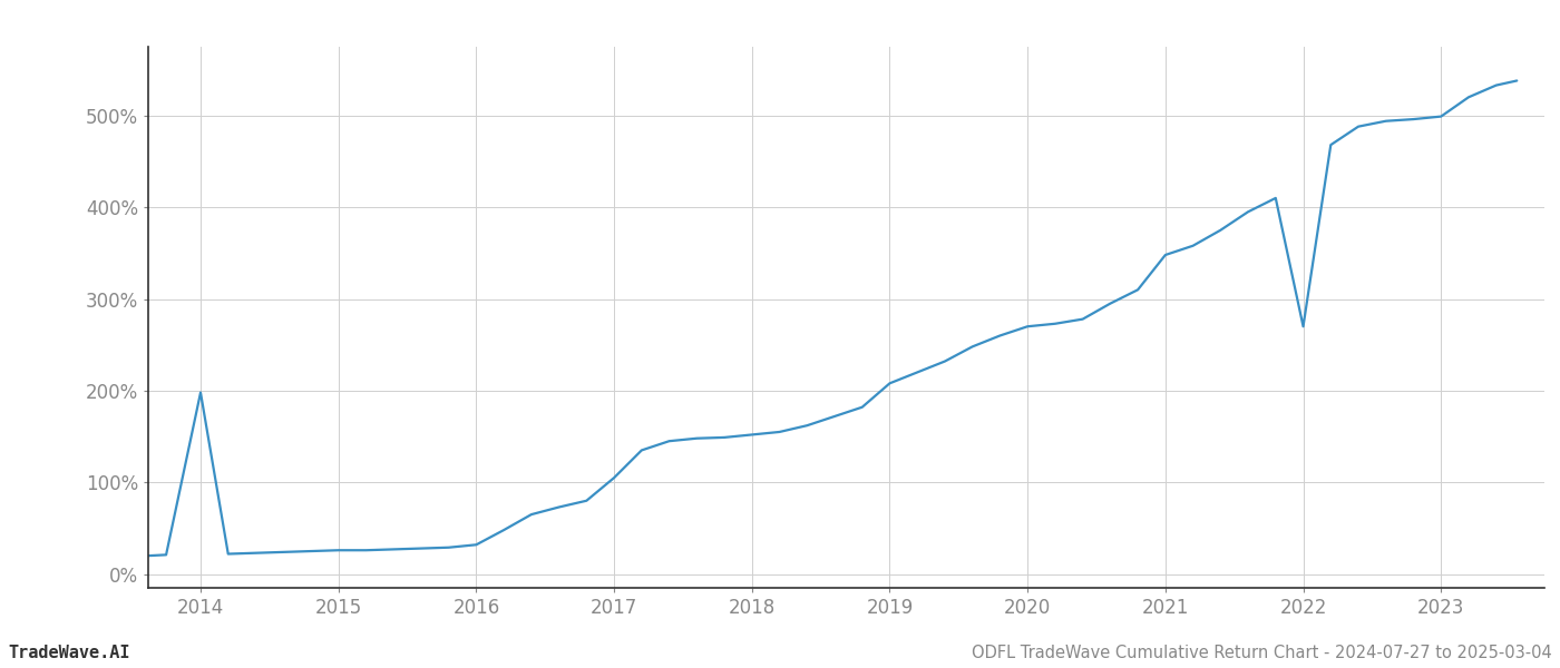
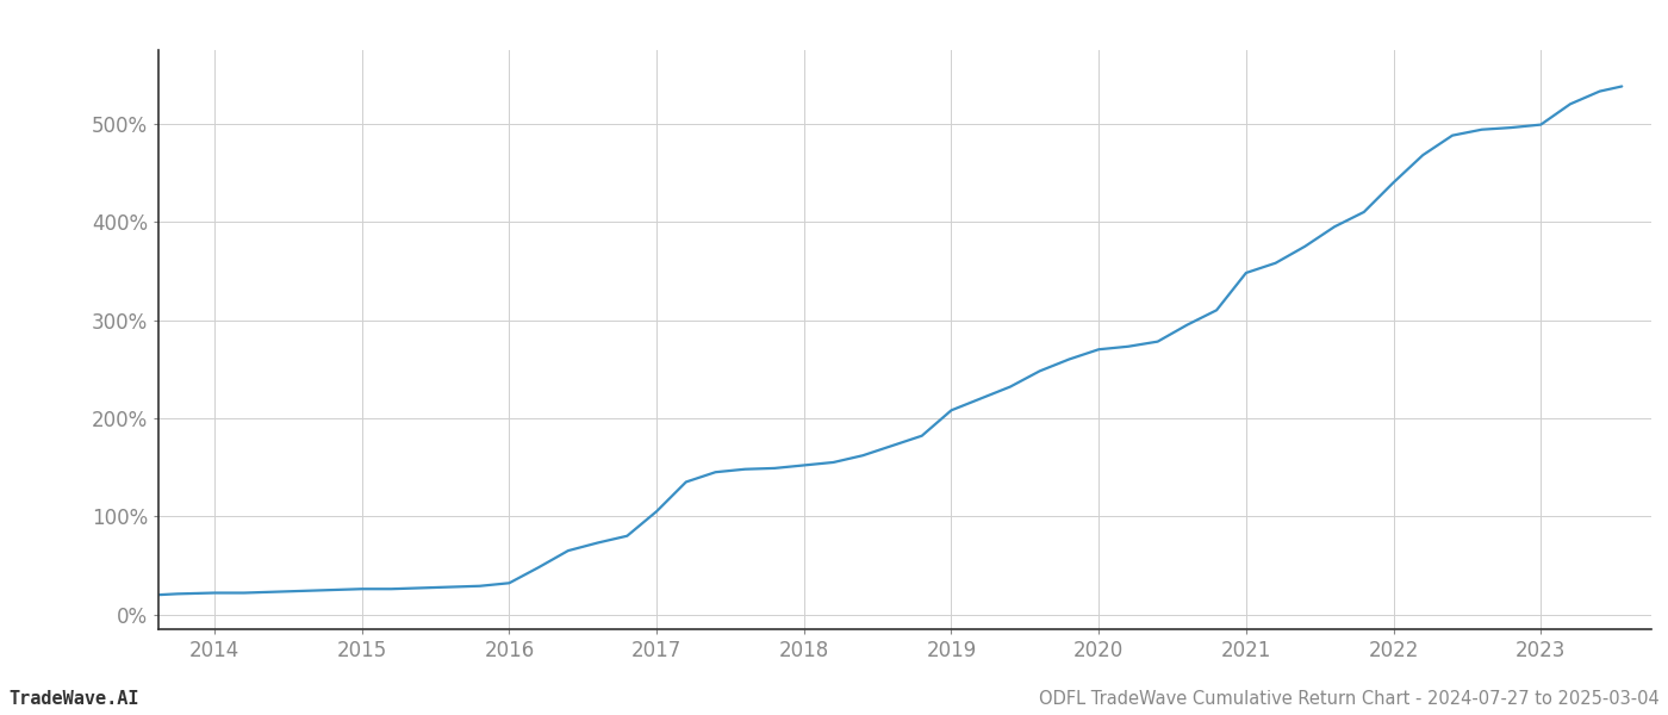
2014: 198% -> 22%
2022: 270% -> 440%
